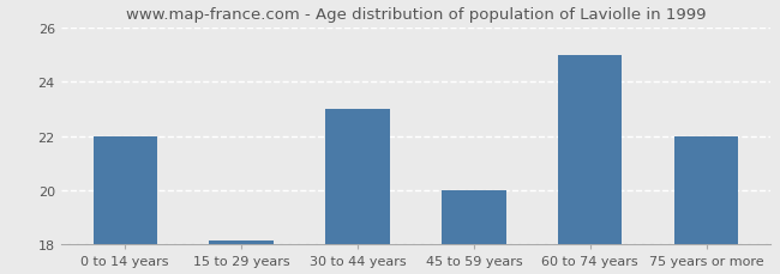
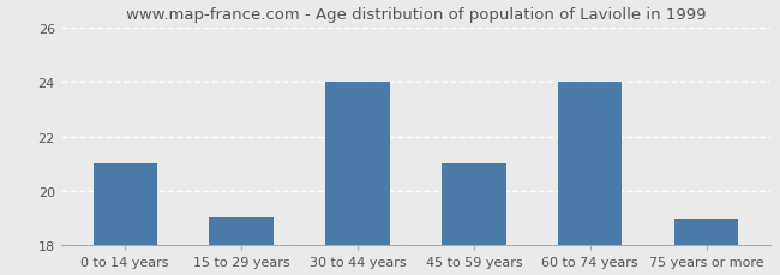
0 to 14 years: 22.00 -> 21.00
15 to 29 years: 18.15 -> 19.05
30 to 44 years: 23.00 -> 24.00
45 to 59 years: 20.00 -> 21.00
60 to 74 years: 25.00 -> 24.00
75 years or more: 22.00 -> 19.00
